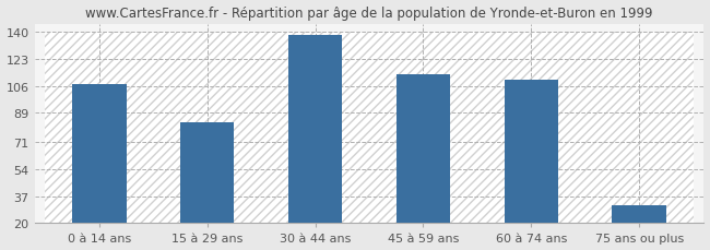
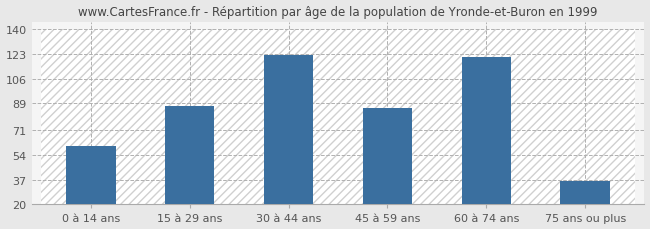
0 à 14 ans: 107 -> 60
15 à 29 ans: 83 -> 87
30 à 44 ans: 138 -> 122
45 à 59 ans: 113 -> 86
60 à 74 ans: 110 -> 121
75 ans ou plus: 31 -> 36
